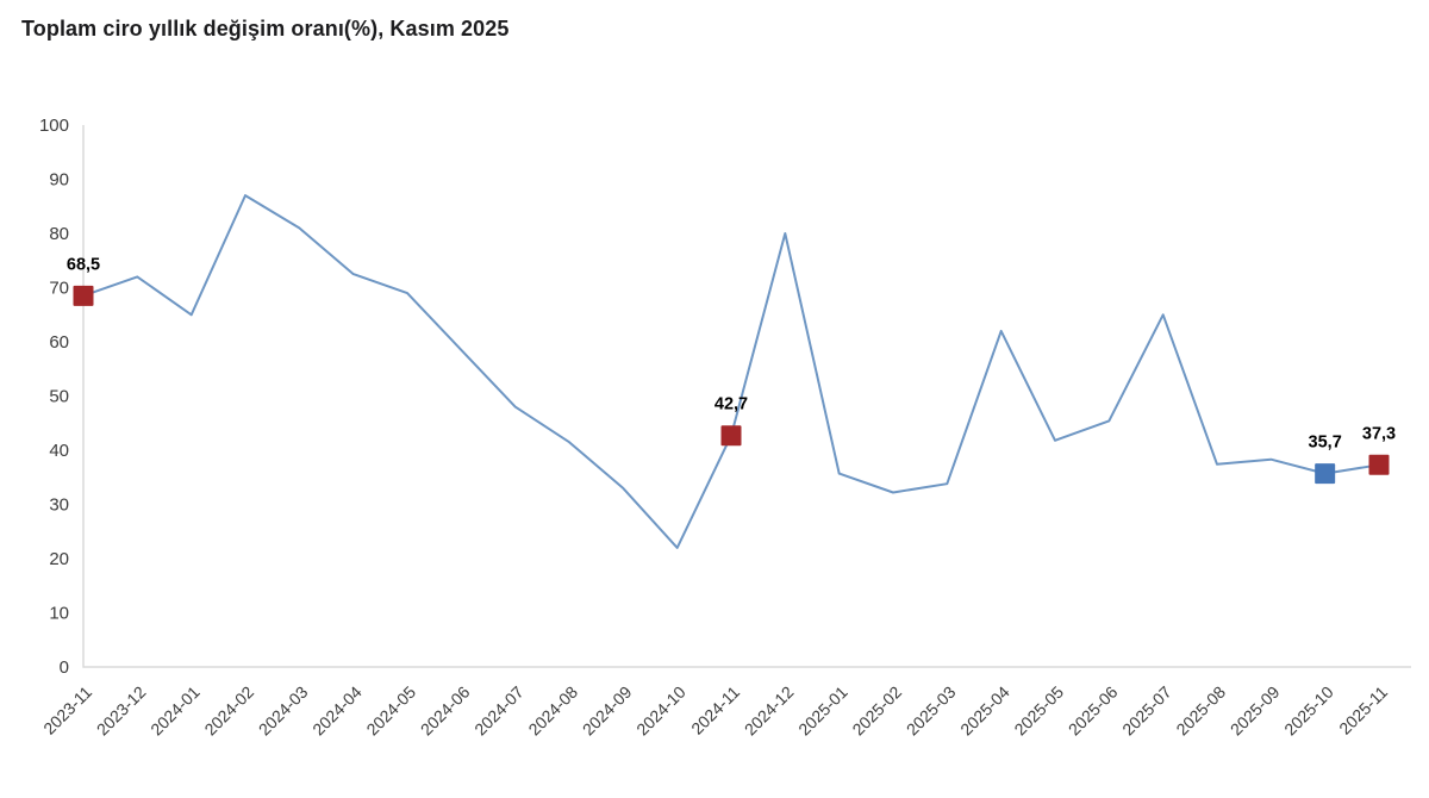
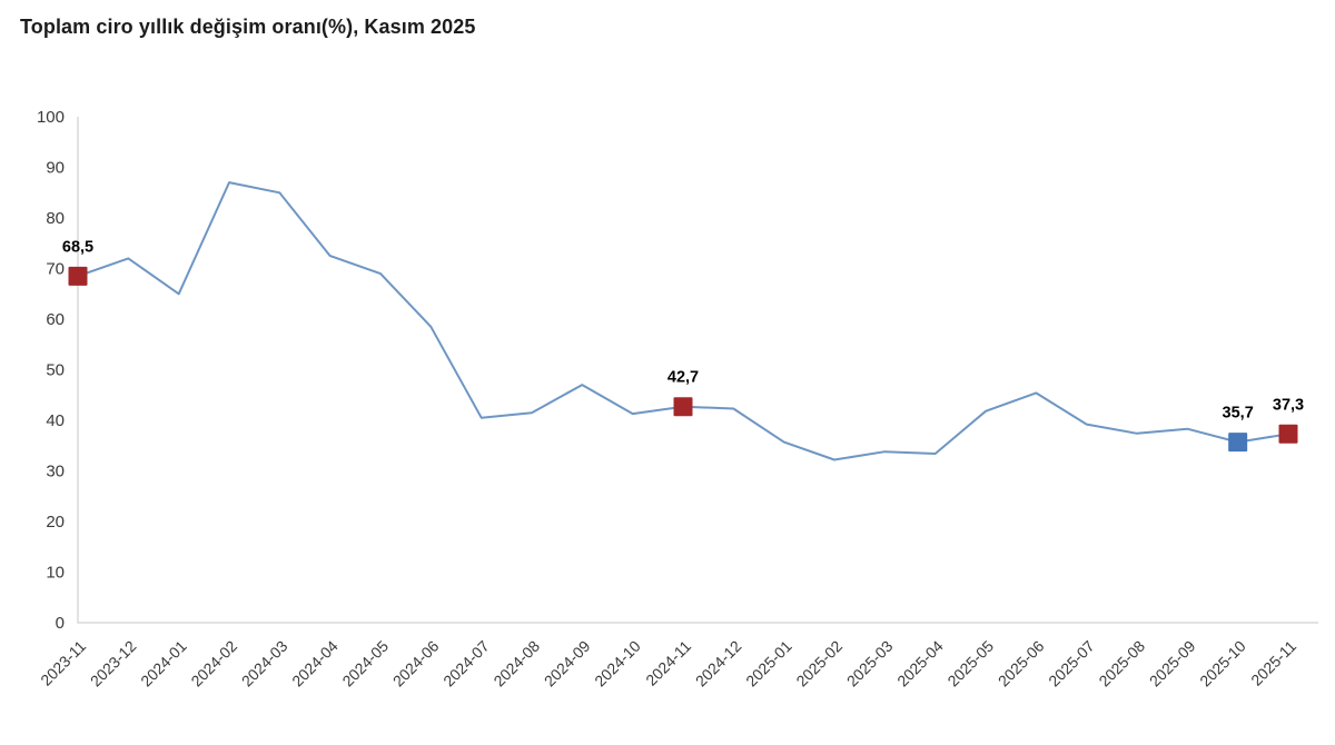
2024-03: 81 -> 85
2024-07: 48 -> 40
2024-09: 33 -> 47
2024-10: 22 -> 41
2024-12: 80 -> 42
2025-04: 62 -> 33
2025-07: 65 -> 39
